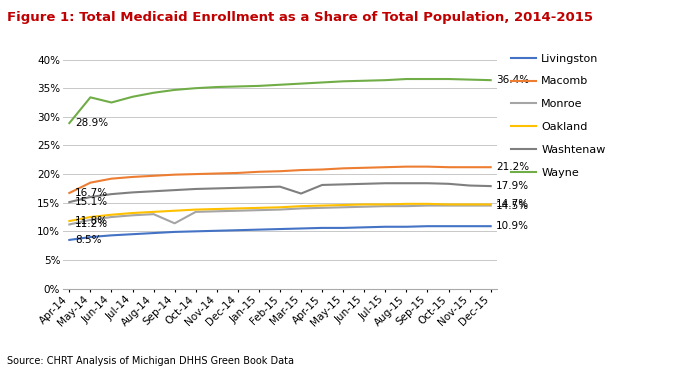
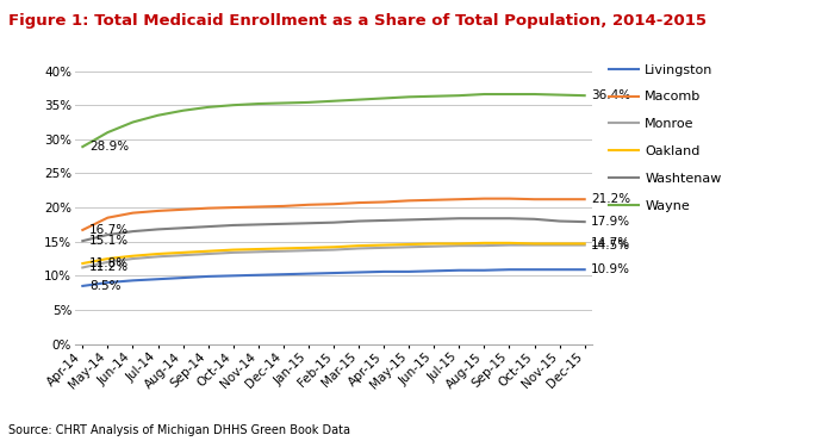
Wayne/May-14: 33.4% -> 31.0%
Monroe/Sep-14: 11.4% -> 13.2%
Washtenaw/Mar-15: 16.6% -> 18.0%
